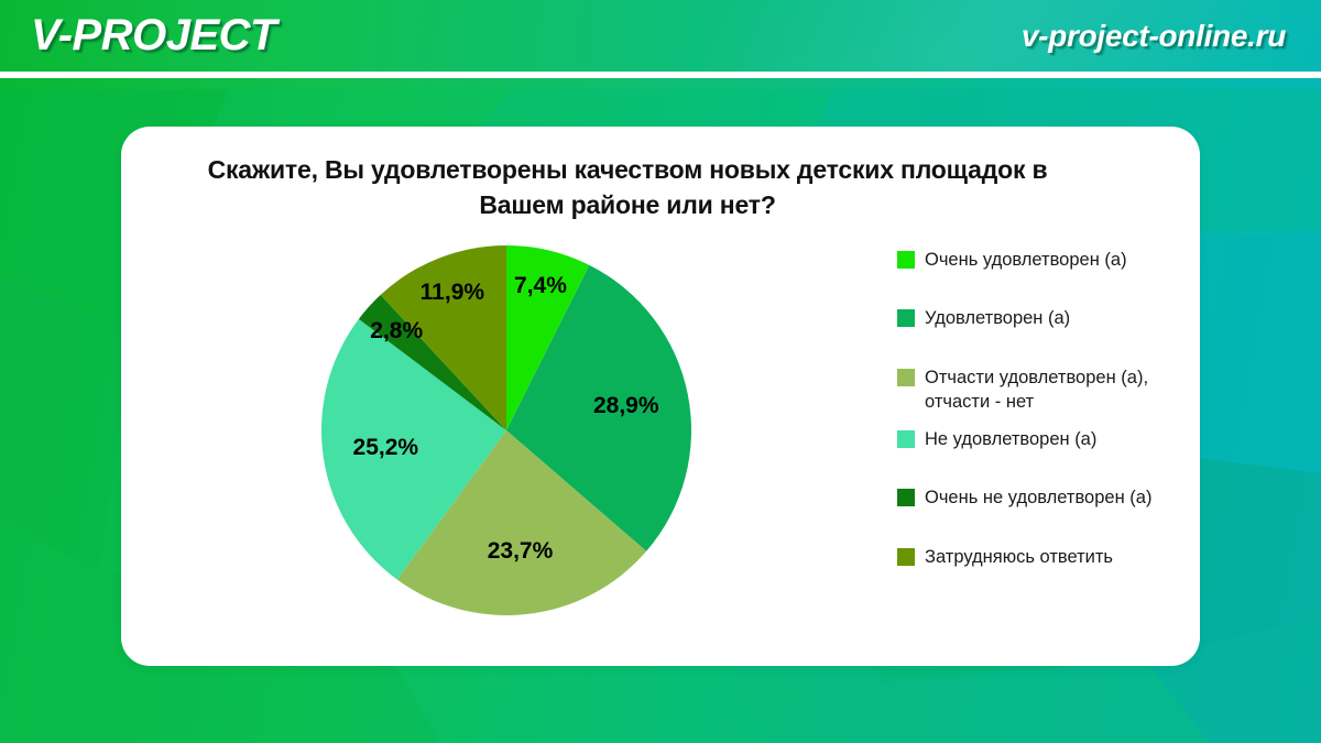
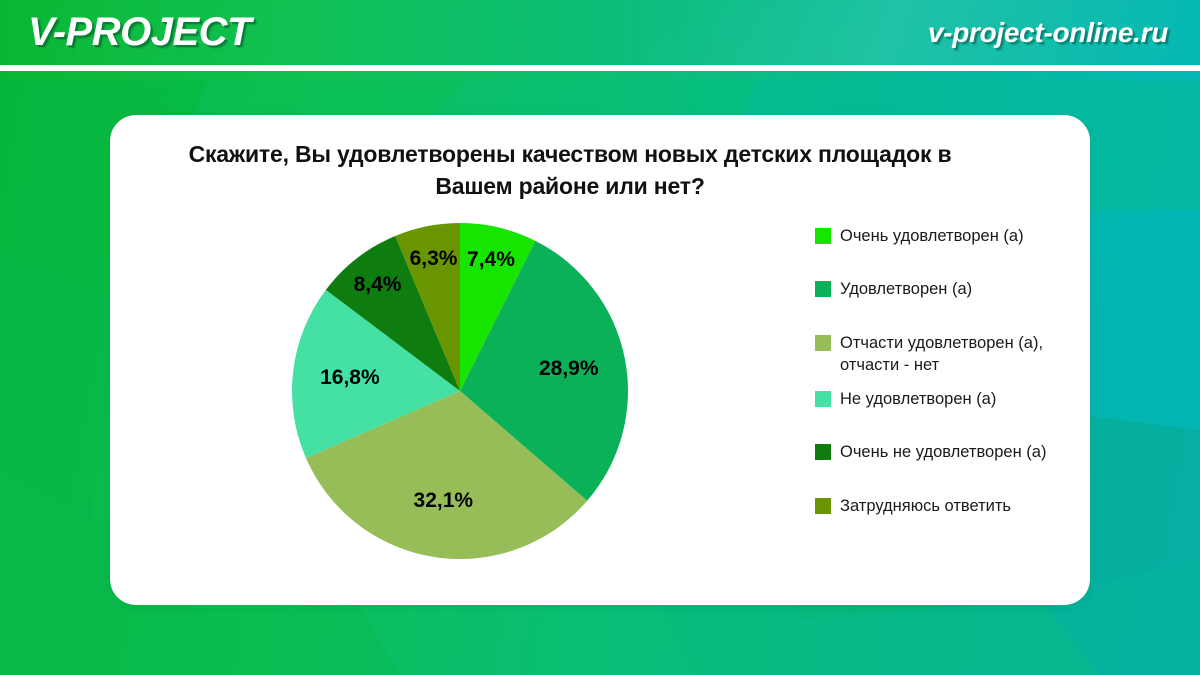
Отчасти удовлетворен (а), отчасти - нет: 23,7% -> 32,1%
Не удовлетворен (а): 25,2% -> 16,8%
Очень не удовлетворен (а): 2,8% -> 8,4%
Затрудняюсь ответить: 11,9% -> 6,3%
